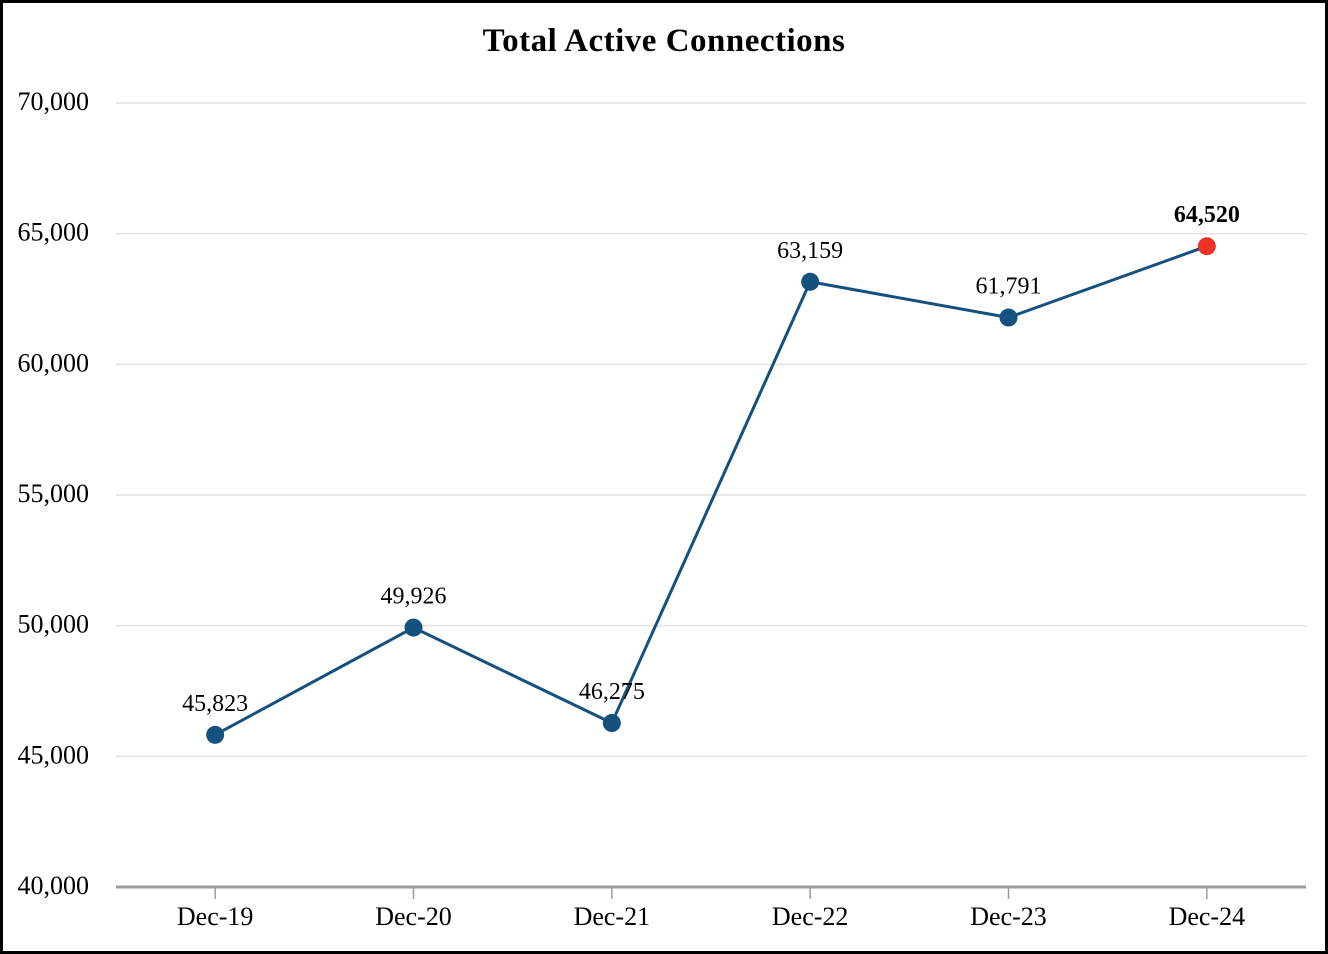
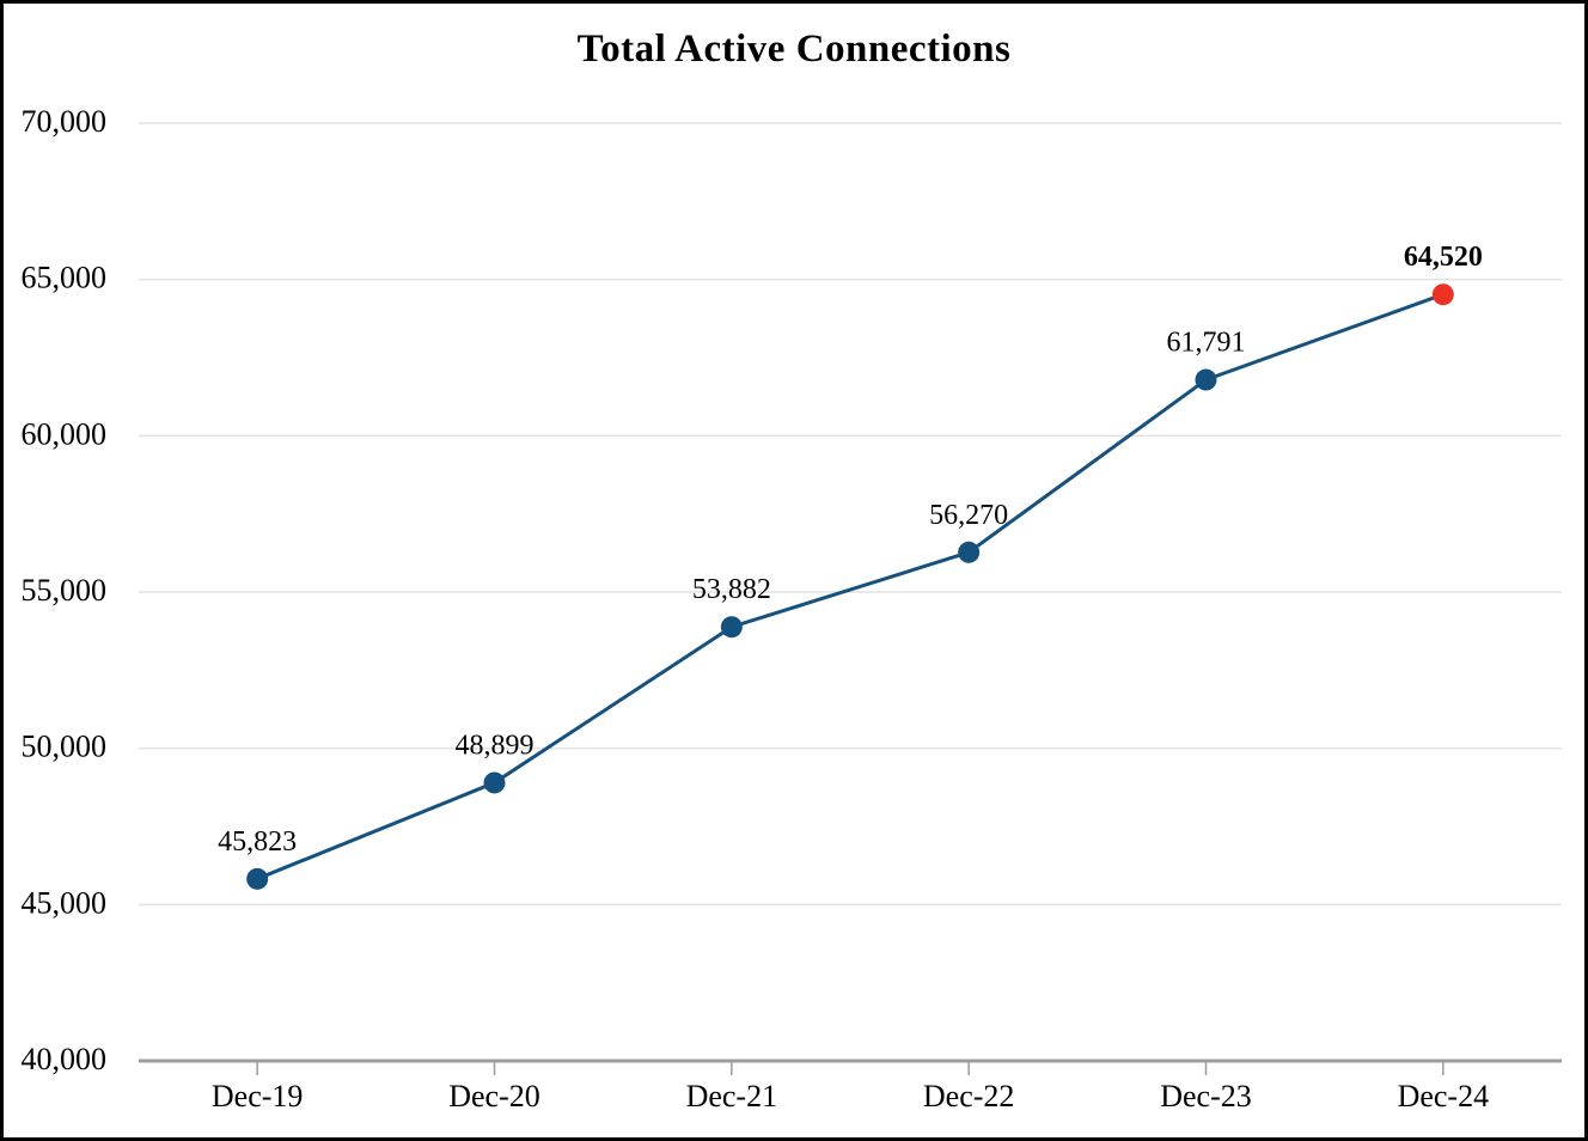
Dec-20: 49,926 -> 48,899
Dec-21: 46,275 -> 53,882
Dec-22: 63,159 -> 56,270
